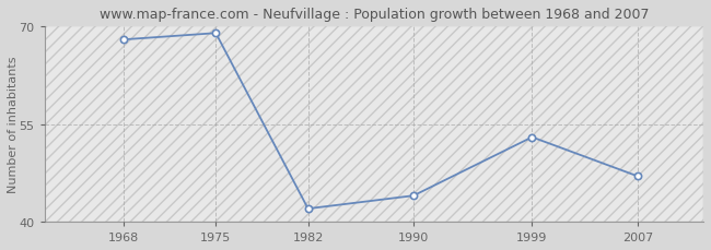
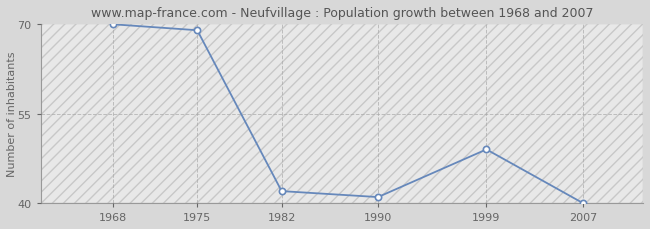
1968: 68 -> 70
1990: 44 -> 41
1999: 53 -> 49
2007: 47 -> 40
